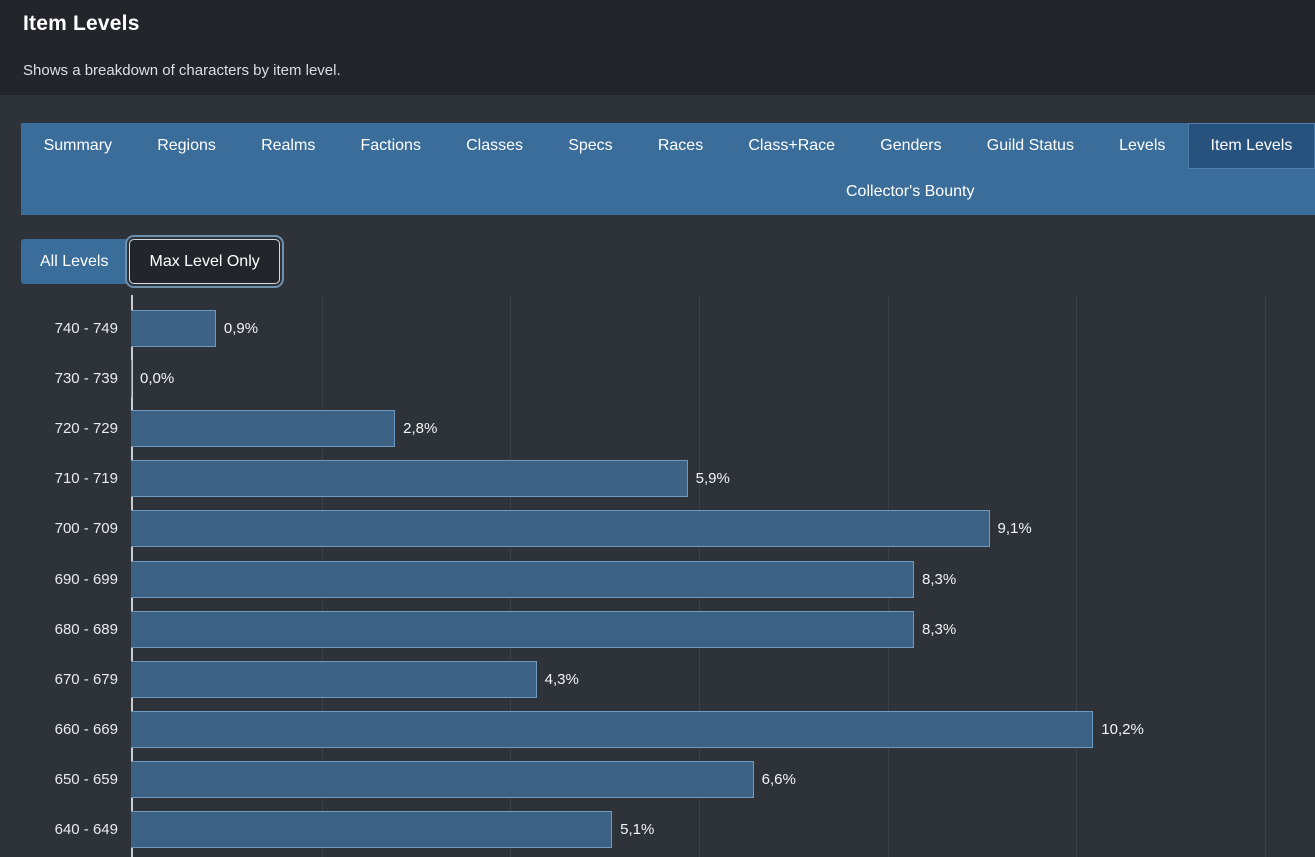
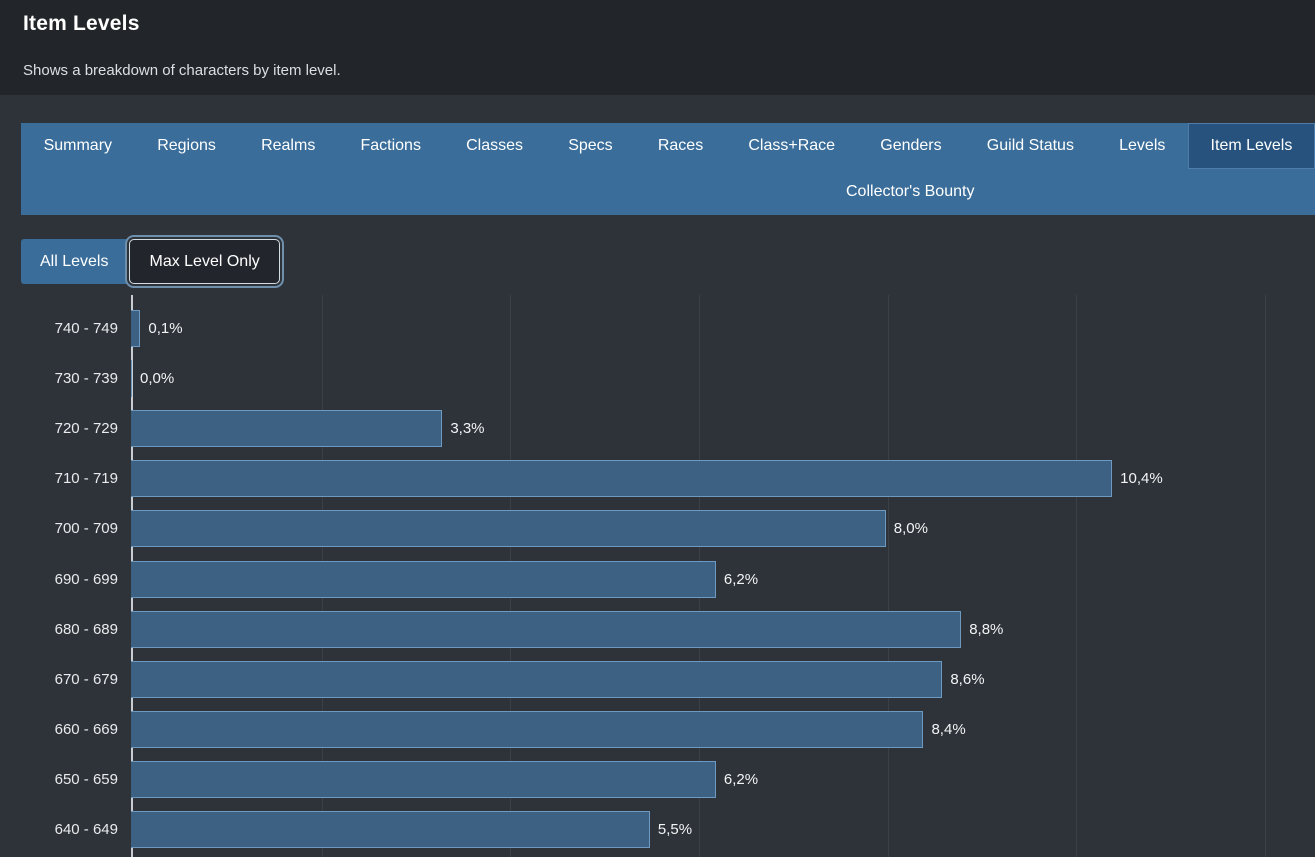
740 - 749: 0,9% -> 0,1%
720 - 729: 2,8% -> 3,3%
710 - 719: 5,9% -> 10,4%
700 - 709: 9,1% -> 8,0%
690 - 699: 8,3% -> 6,2%
680 - 689: 8,3% -> 8,8%
670 - 679: 4,3% -> 8,6%
660 - 669: 10,2% -> 8,4%
650 - 659: 6,6% -> 6,2%
640 - 649: 5,1% -> 5,5%
